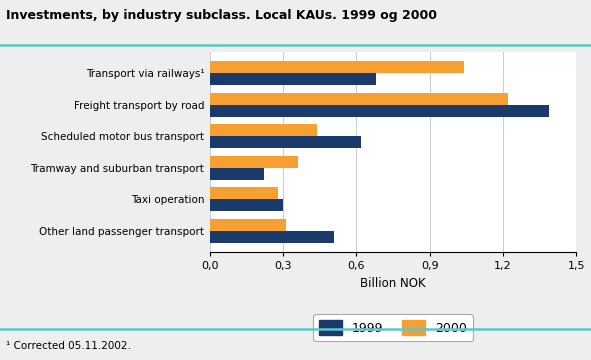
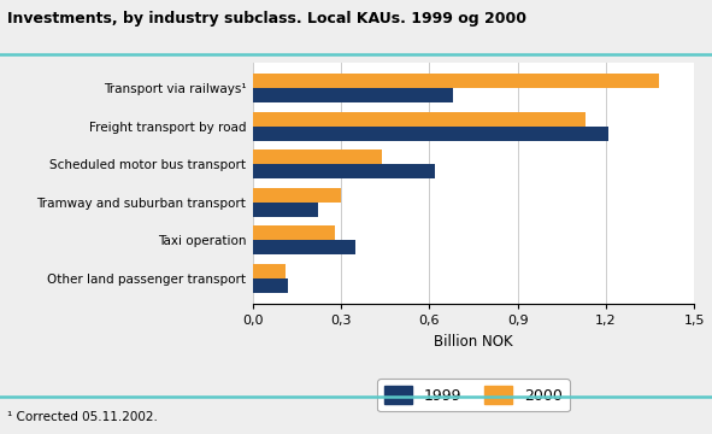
2000/Transport via railways¹: 1,04 -> 1,38
2000/Freight transport by road: 1,22 -> 1,13
1999/Freight transport by road: 1,39 -> 1,21
2000/Tramway and suburban transport: 0,36 -> 0,30
1999/Taxi operation: 0,30 -> 0,35
2000/Other land passenger transport: 0,31 -> 0,11
1999/Other land passenger transport: 0,51 -> 0,12
